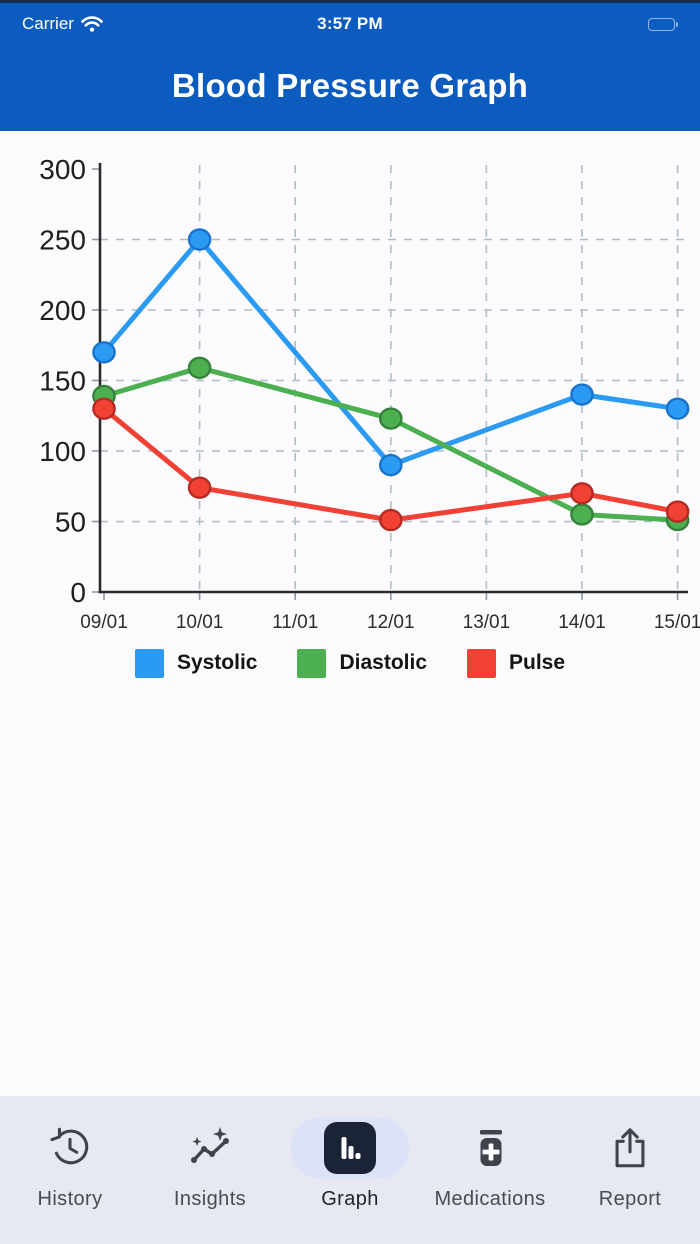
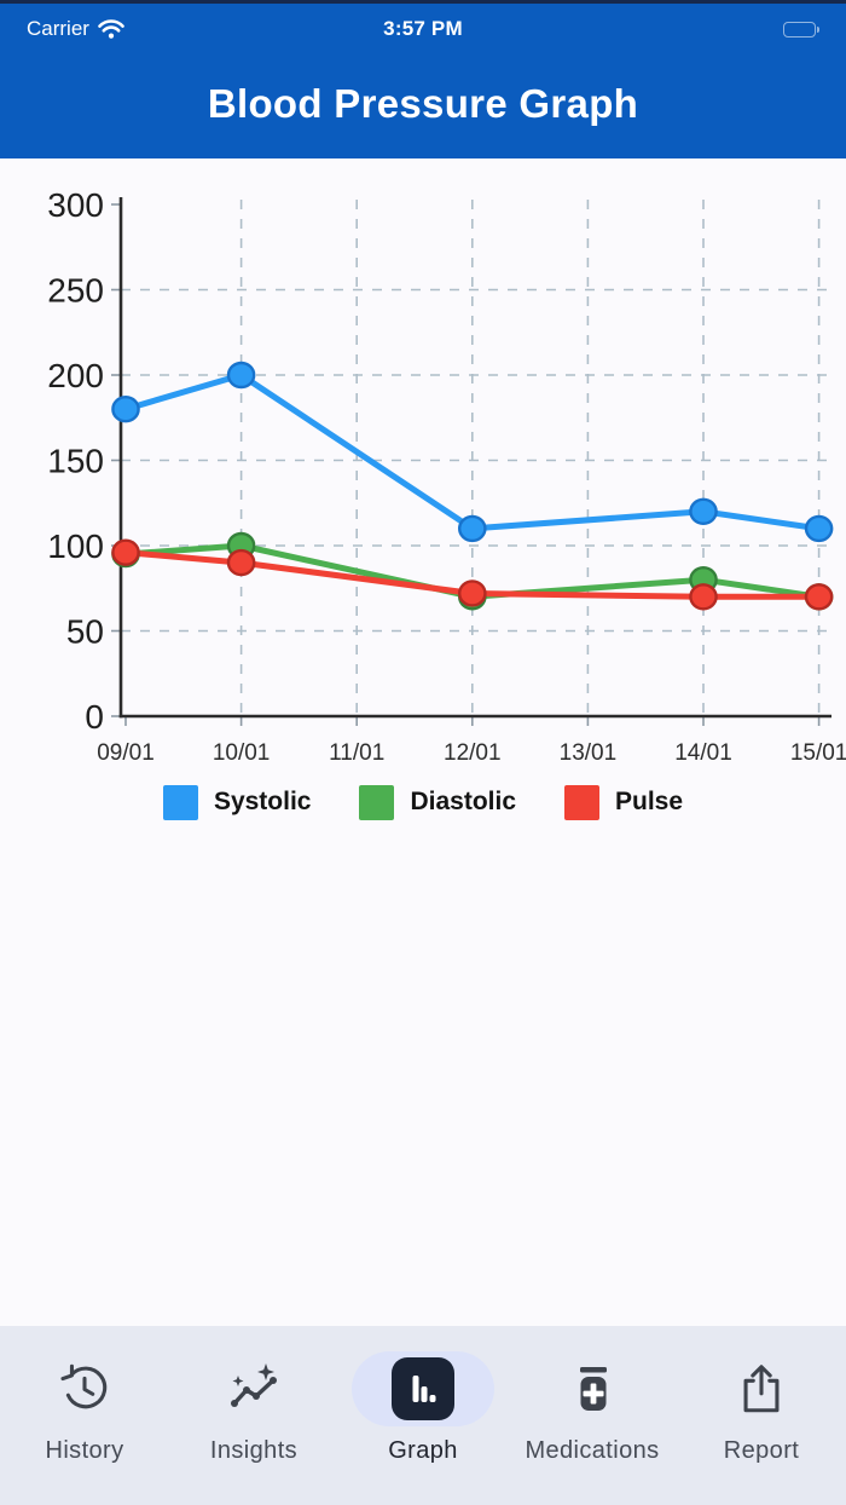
Systolic/09/01: 170 -> 180
Diastolic/09/01: 139 -> 95
Pulse/09/01: 130 -> 96
Systolic/10/01: 250 -> 200
Diastolic/10/01: 159 -> 100
Pulse/10/01: 74 -> 90
Systolic/12/01: 90 -> 110
Diastolic/12/01: 123 -> 70
Pulse/12/01: 51 -> 72
Systolic/14/01: 140 -> 120
Diastolic/14/01: 55 -> 80
Systolic/15/01: 130 -> 110
Diastolic/15/01: 51 -> 70
Pulse/15/01: 57 -> 70
